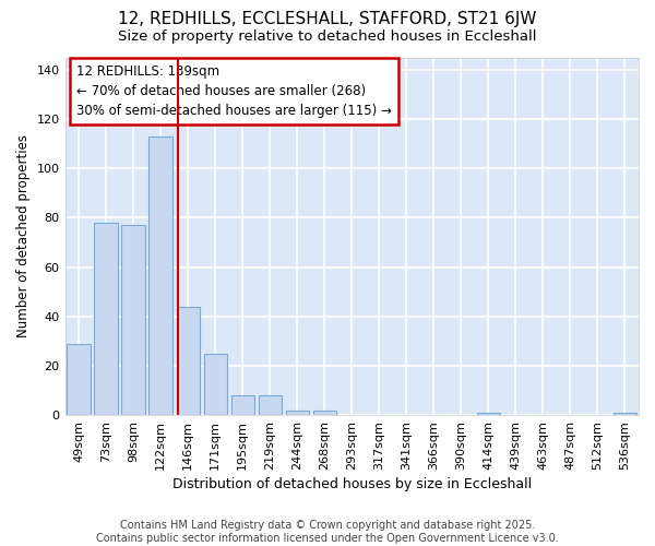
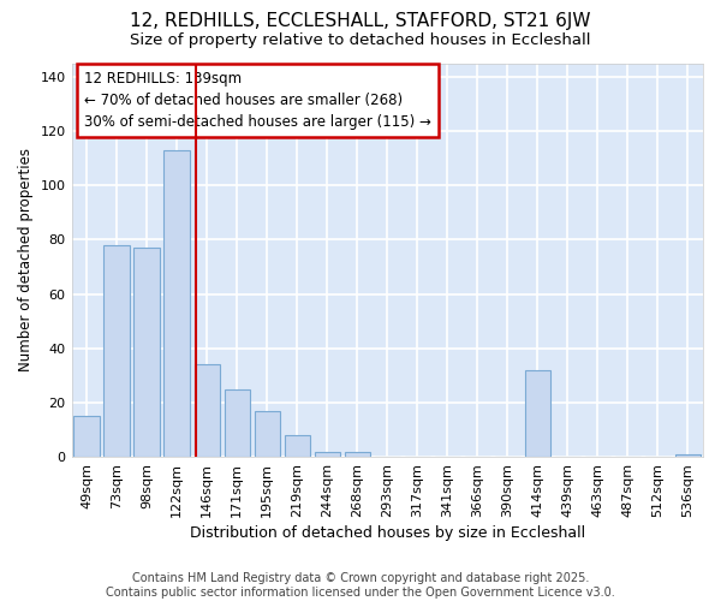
49sqm: 29 -> 15
146sqm: 44 -> 34
195sqm: 8 -> 17
414sqm: 1 -> 32
